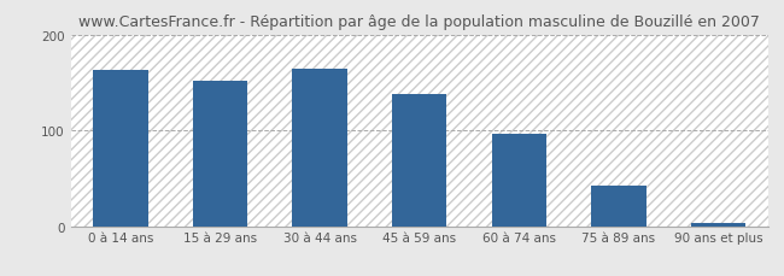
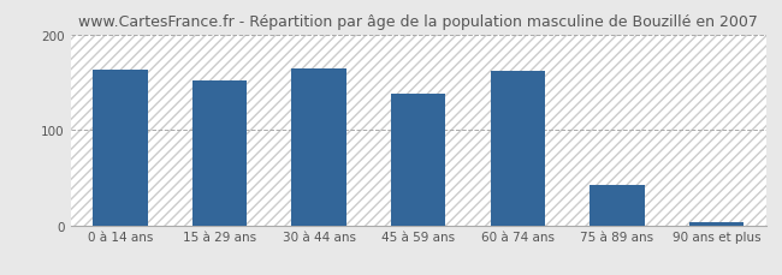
60 à 74 ans: 96 -> 162
